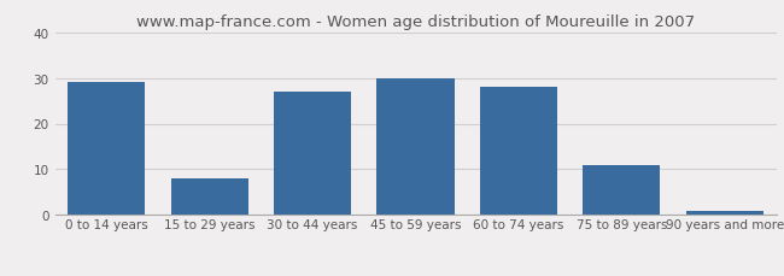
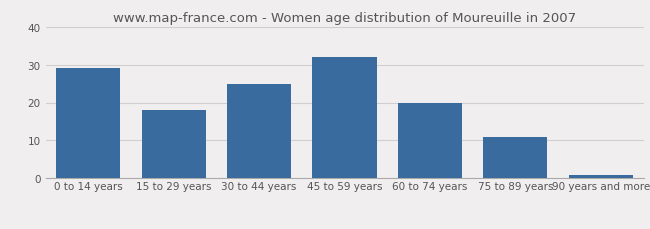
15 to 29 years: 8 -> 18
30 to 44 years: 27 -> 25
45 to 59 years: 30 -> 32
60 to 74 years: 28 -> 20
